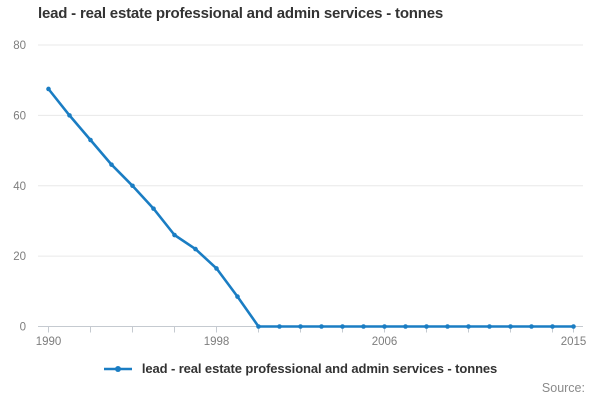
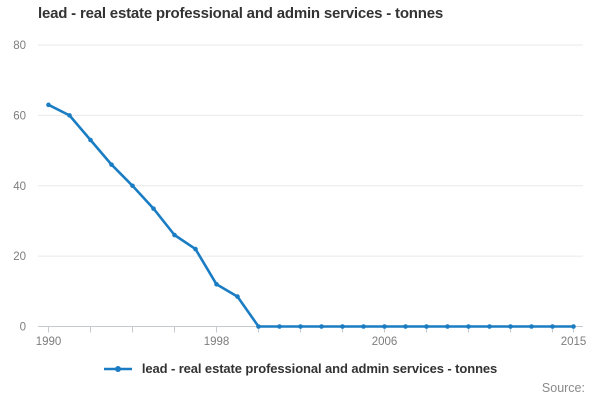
1990: 68 -> 63
1998: 16 -> 12
